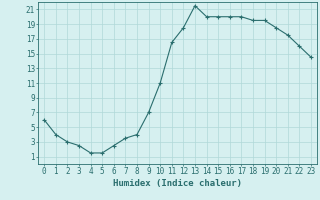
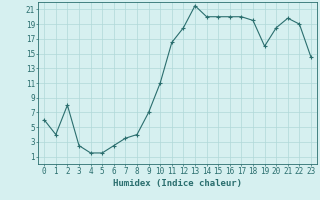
2: 3.0 -> 8.0
19: 19.5 -> 16.0
21: 17.5 -> 19.8
22: 16.0 -> 19.0
